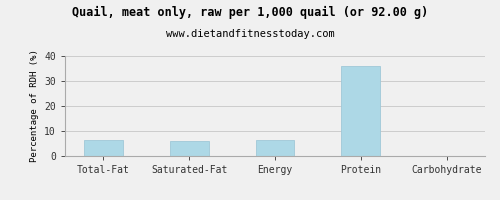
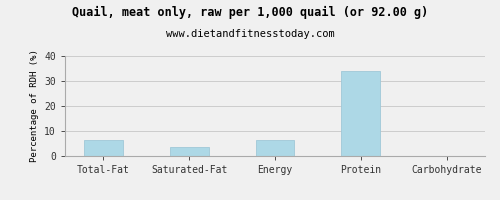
Saturated-Fat: 6.2 -> 3.5
Protein: 36.0 -> 34.0
